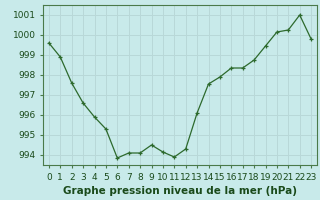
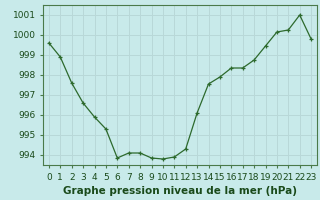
9: 994.50 -> 993.85
10: 994.15 -> 993.80
